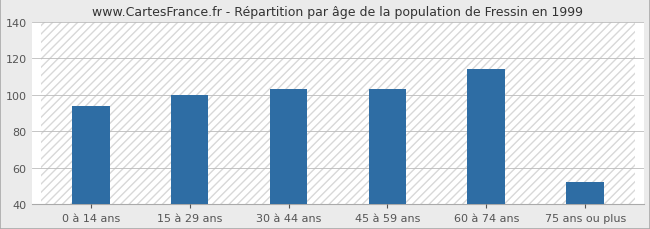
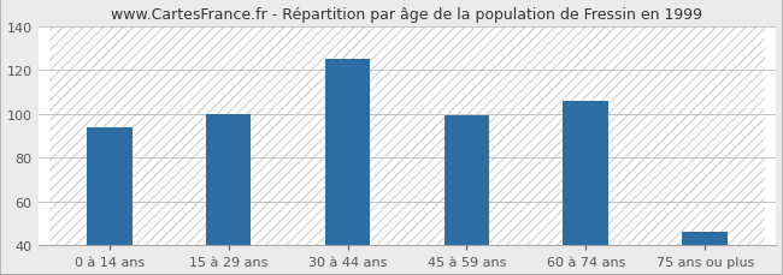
30 à 44 ans: 103 -> 125
45 à 59 ans: 103 -> 99
60 à 74 ans: 114 -> 106
75 ans ou plus: 52 -> 46
